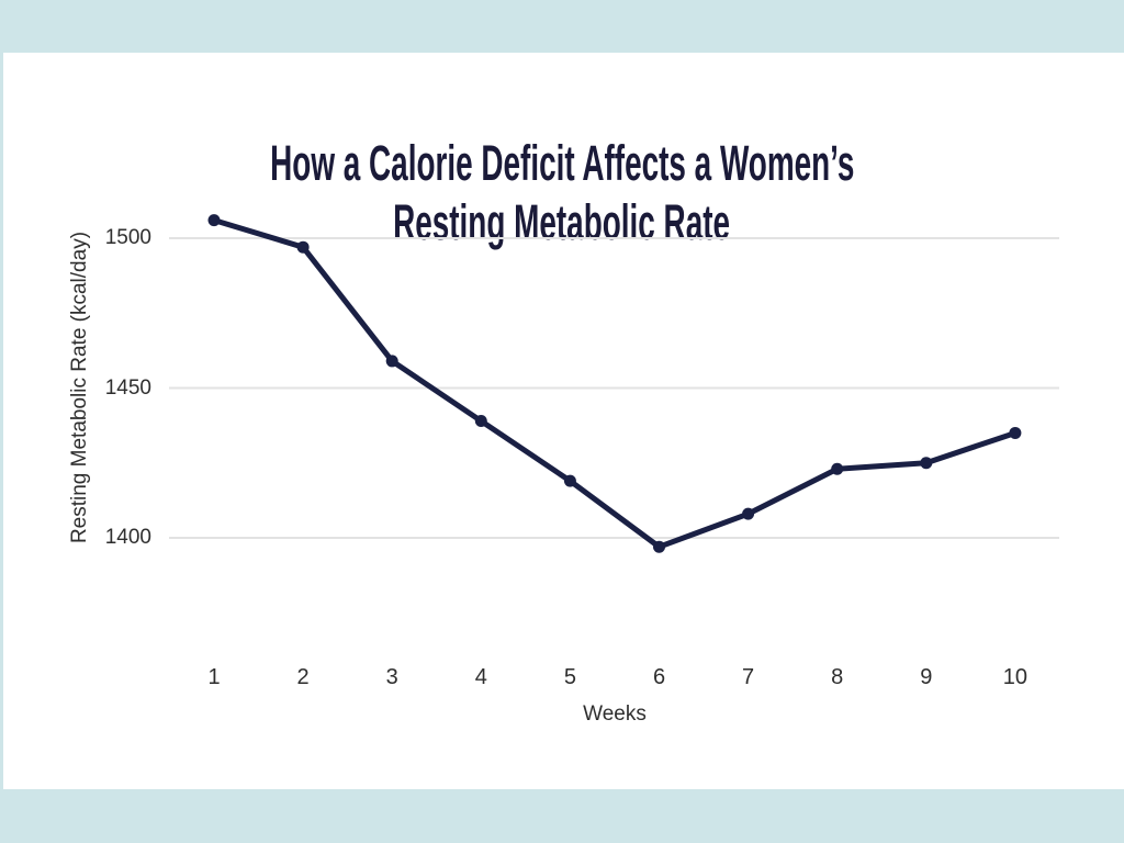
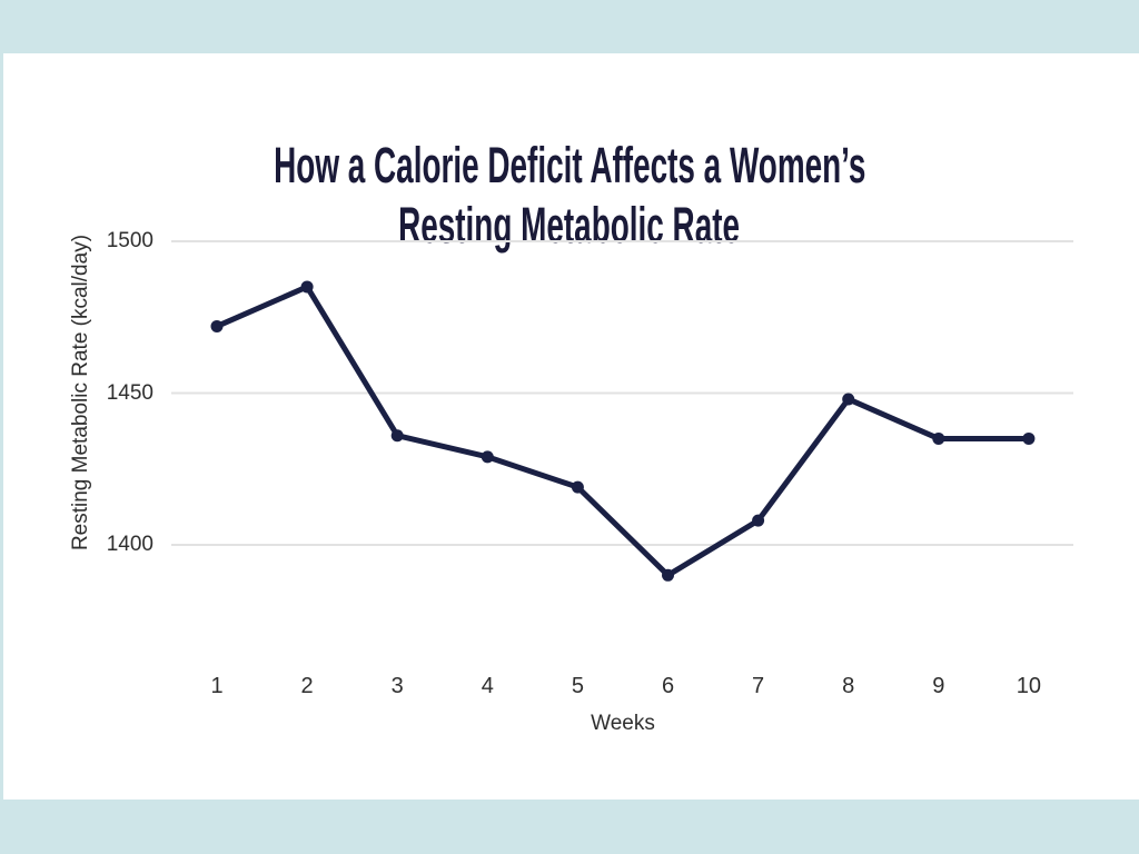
1: 1506 -> 1472
2: 1497 -> 1485
3: 1459 -> 1436
4: 1439 -> 1429
6: 1397 -> 1390
8: 1423 -> 1448
9: 1425 -> 1435
